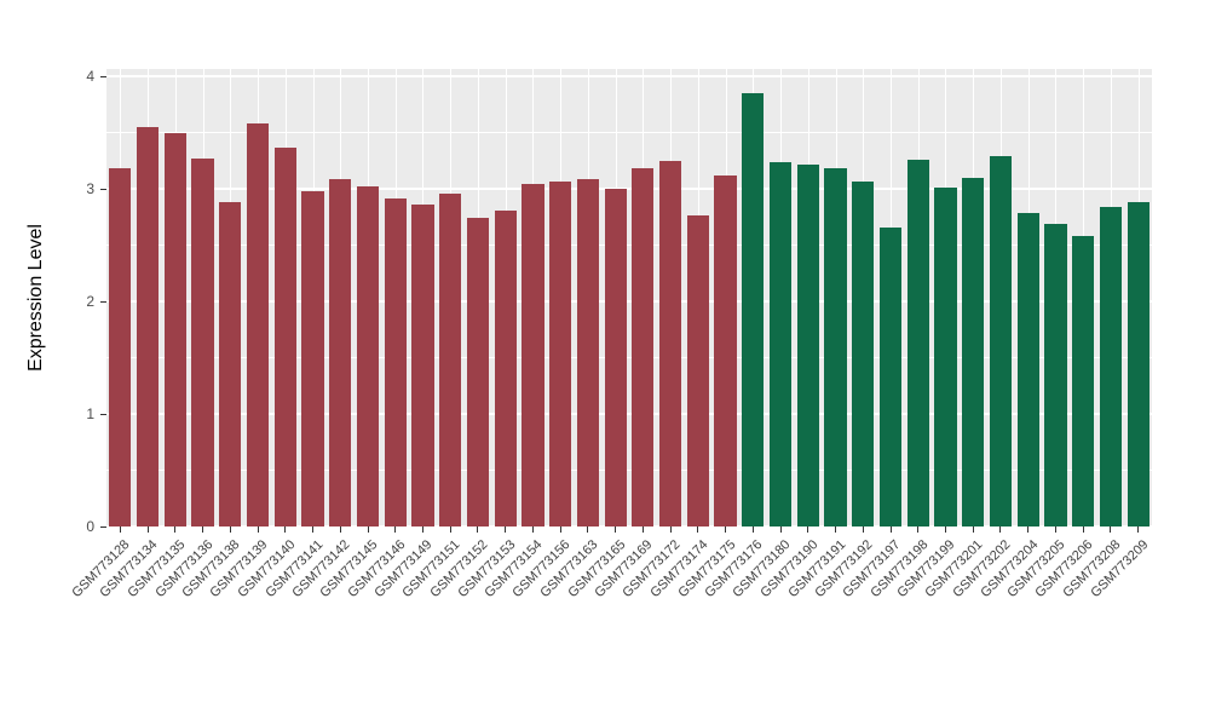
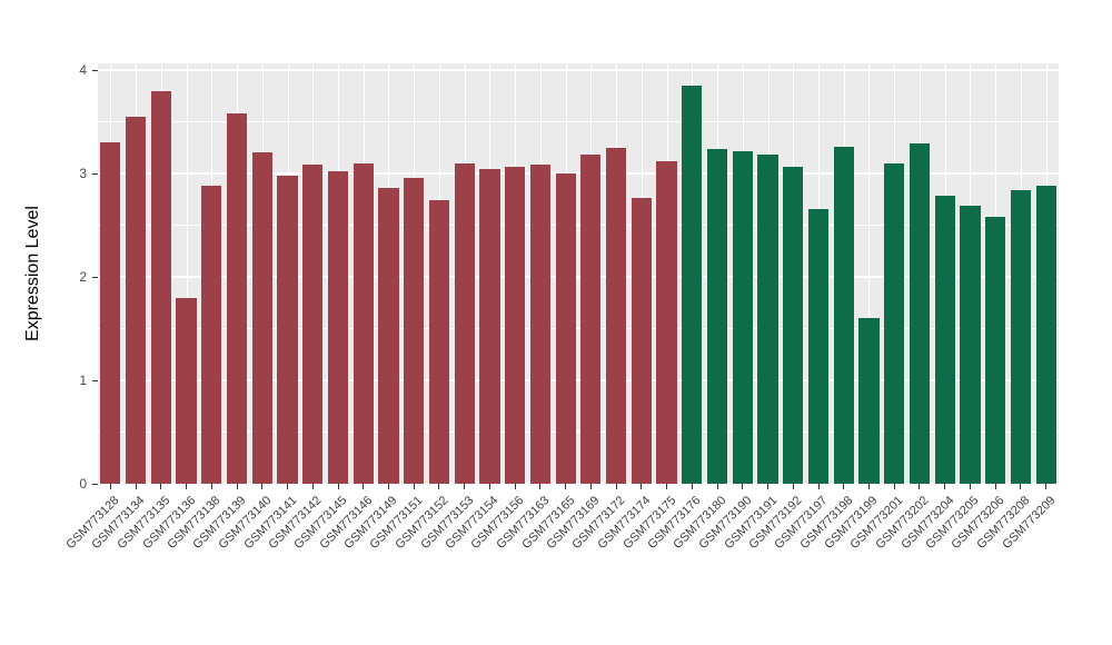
GSM773128: 3.2 -> 3.3
GSM773135: 3.5 -> 3.8
GSM773136: 3.3 -> 1.8
GSM773140: 3.4 -> 3.2
GSM773146: 2.9 -> 3.1
GSM773153: 2.8 -> 3.1
GSM773199: 3.0 -> 1.6
